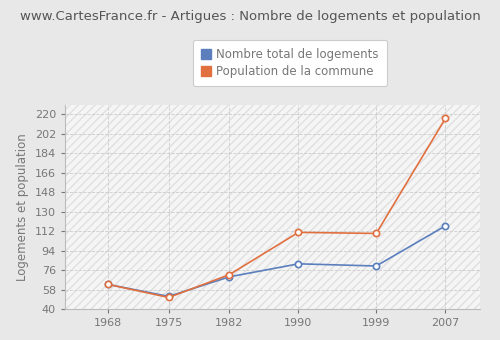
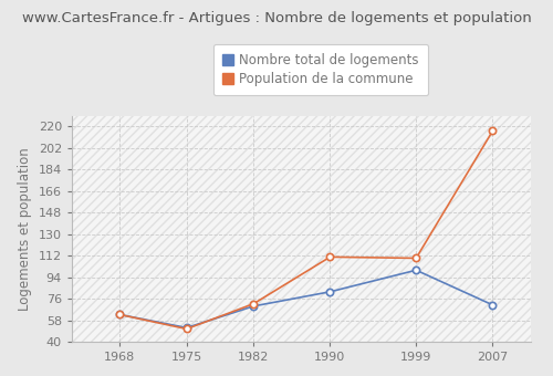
Nombre total de logements/1999: 80 -> 100
Nombre total de logements/2007: 117 -> 71
